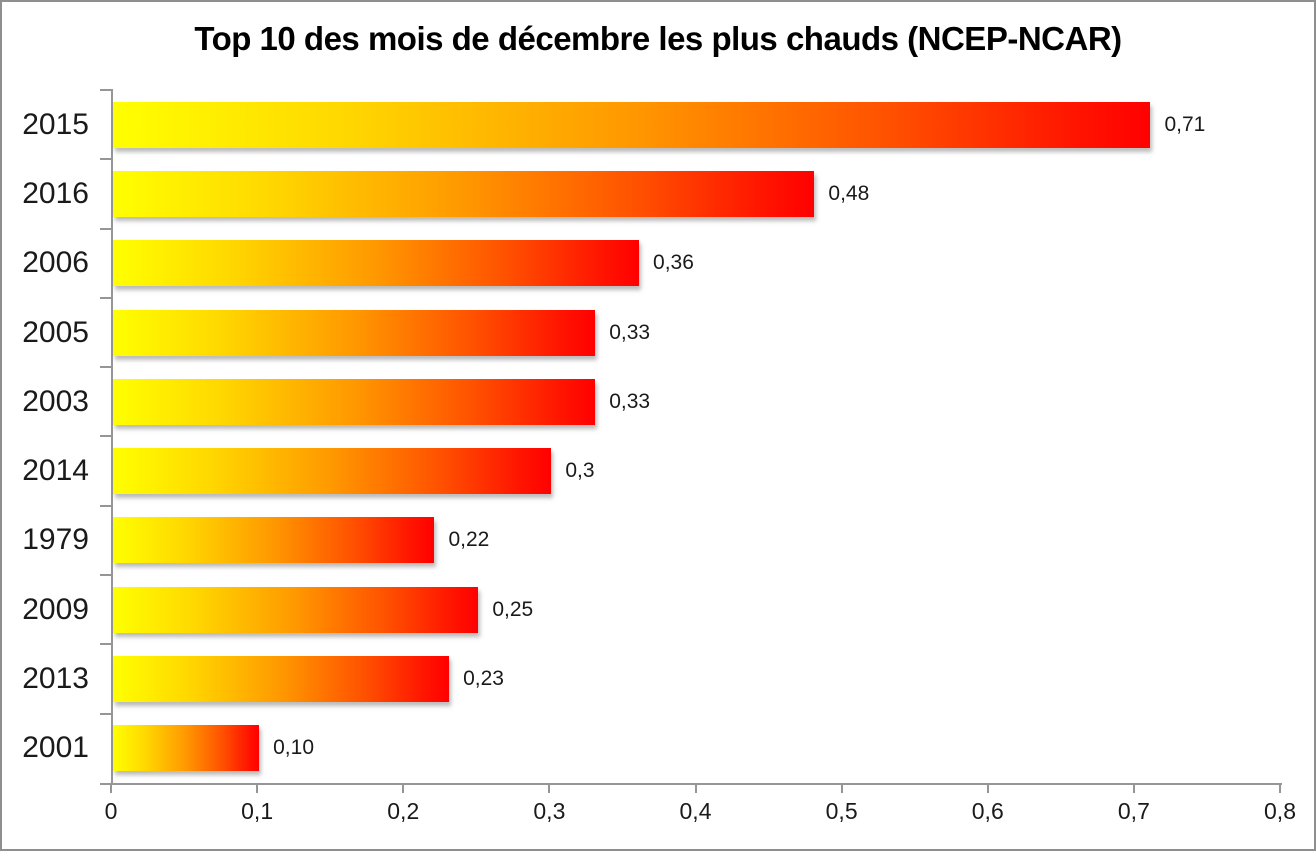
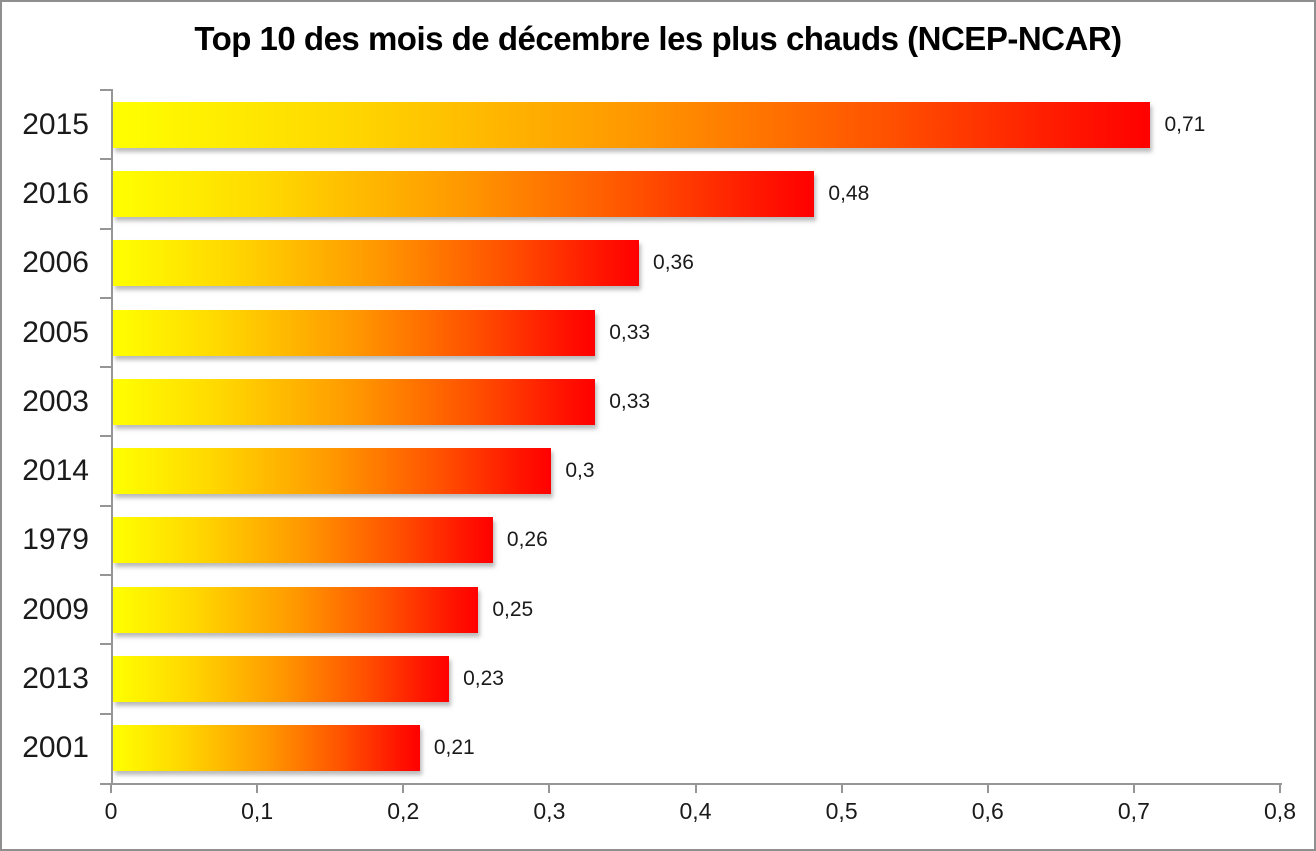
1979: 0,22 -> 0,26
2001: 0,10 -> 0,21
